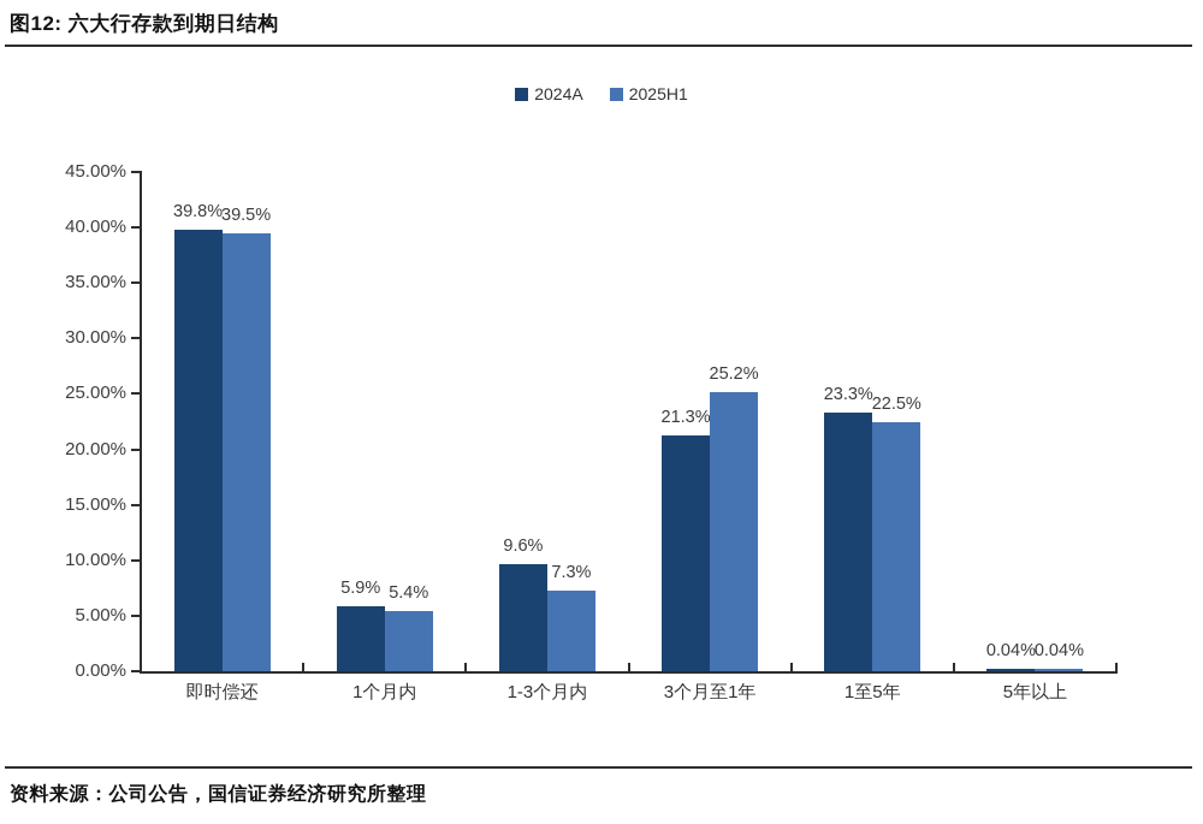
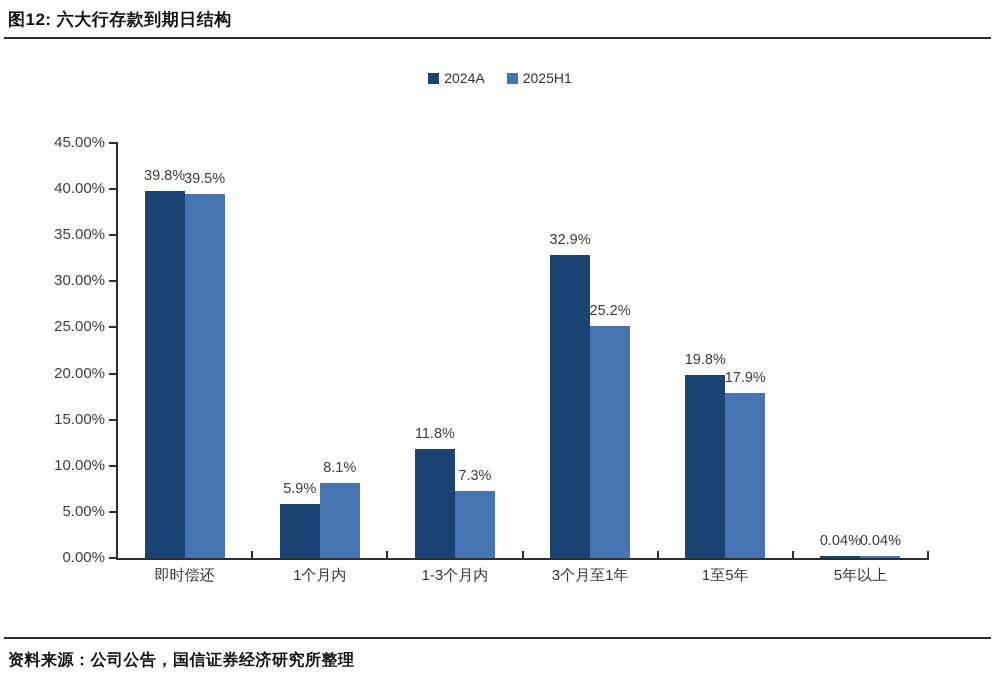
2025H1/1个月内: 5.4% -> 8.1%
2024A/1-3个月内: 9.6% -> 11.8%
2024A/3个月至1年: 21.3% -> 32.9%
2024A/1至5年: 23.3% -> 19.8%
2025H1/1至5年: 22.5% -> 17.9%
